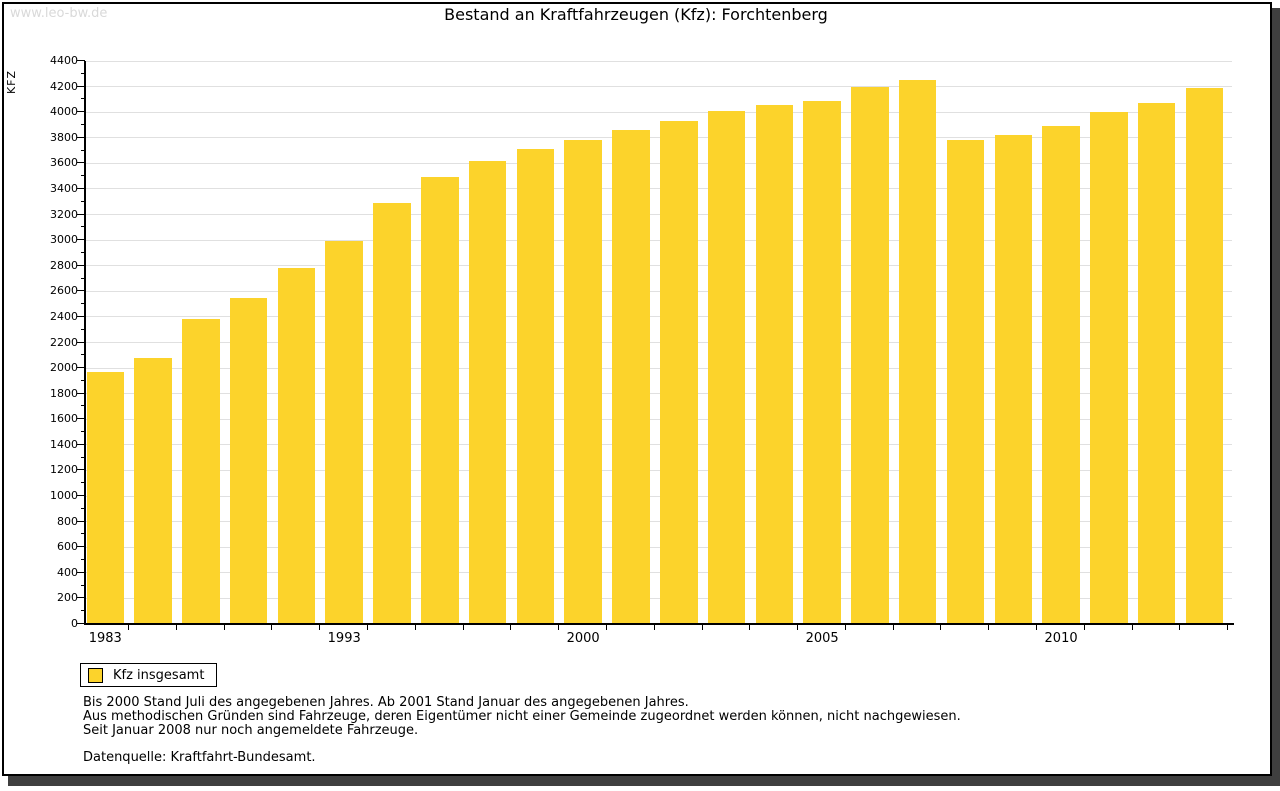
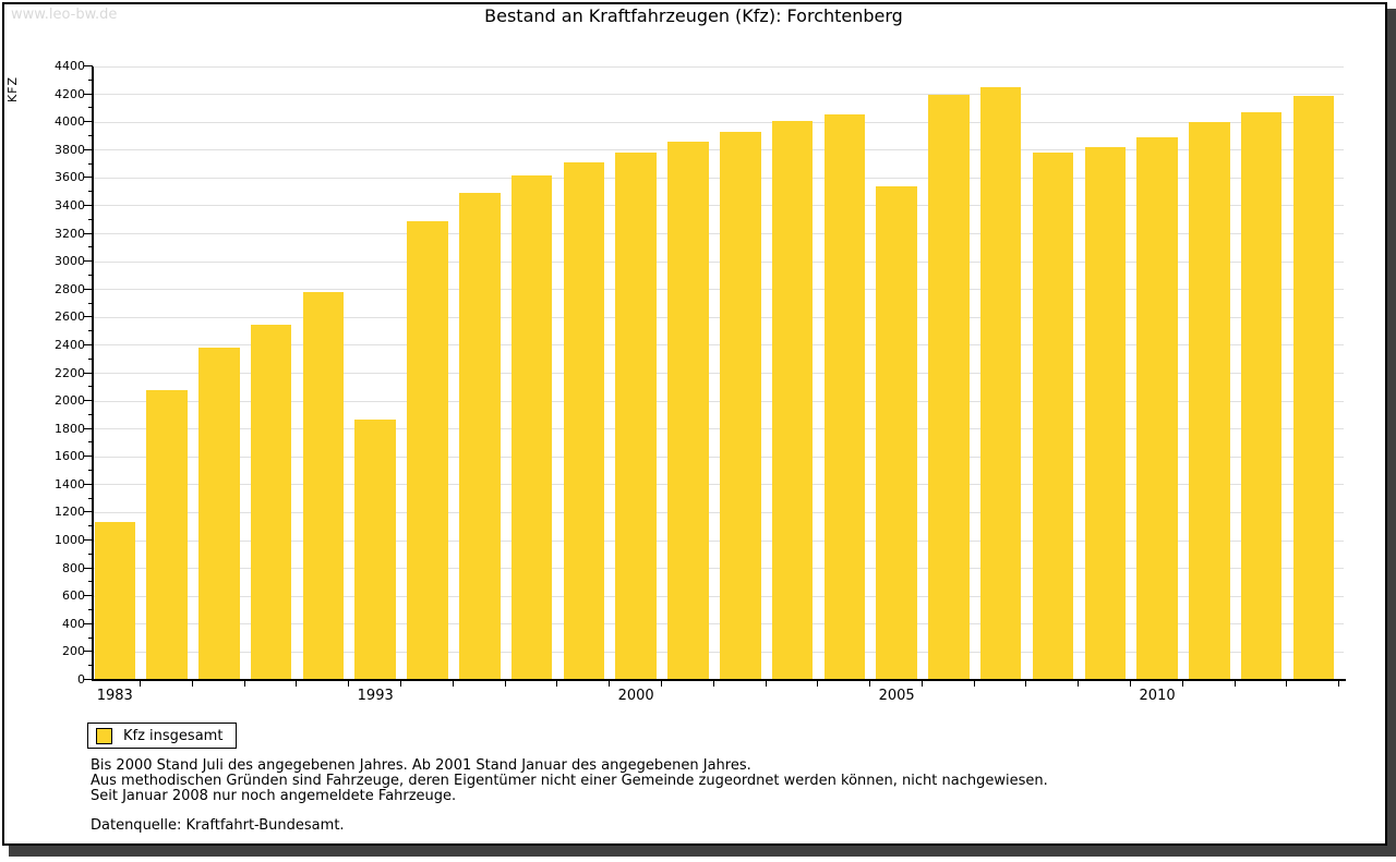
1983: 1970 -> 1130
1993: 2990 -> 1870
2005: 4090 -> 3540
